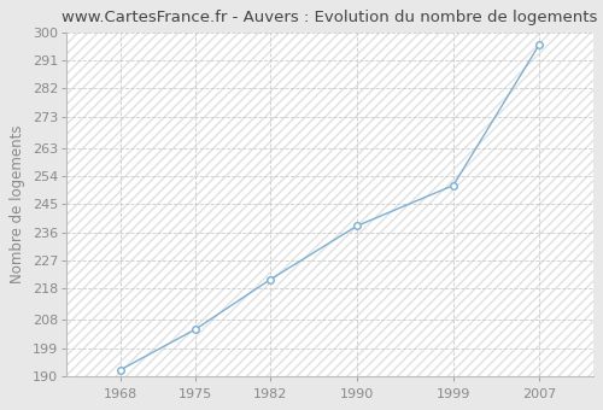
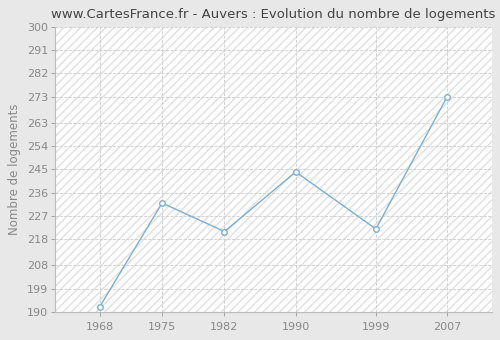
1975: 205 -> 232
1990: 238 -> 244
1999: 251 -> 222
2007: 296 -> 273
